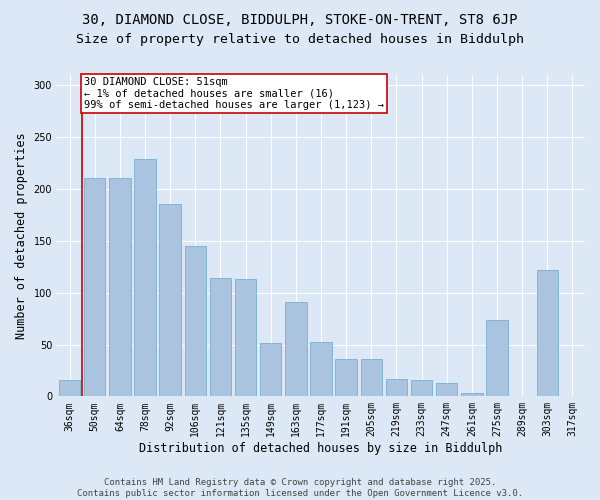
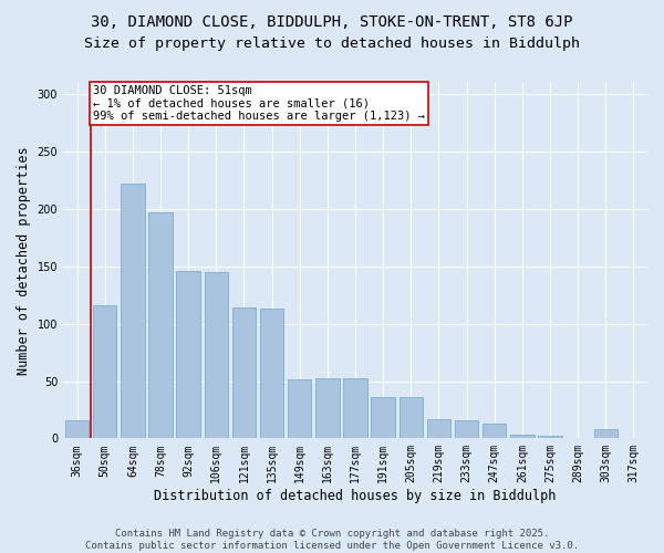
50sqm: 211 -> 116
64sqm: 211 -> 222
78sqm: 229 -> 197
92sqm: 186 -> 146
163sqm: 91 -> 52
275sqm: 74 -> 2
303sqm: 122 -> 8
